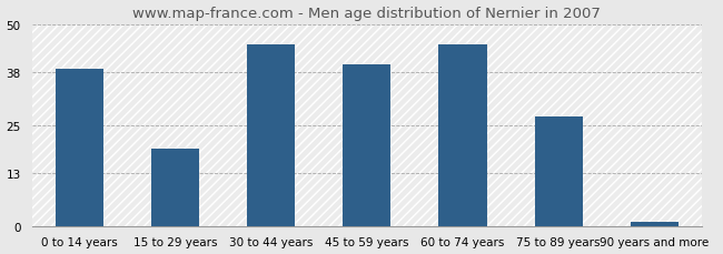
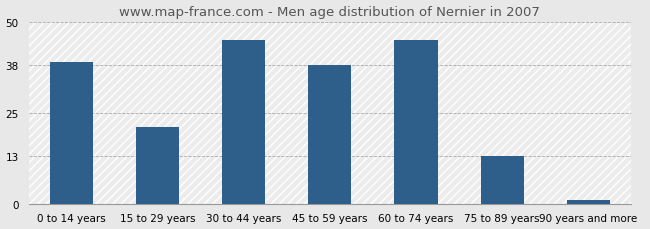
15 to 29 years: 19 -> 21
45 to 59 years: 40 -> 38
75 to 89 years: 27 -> 13
